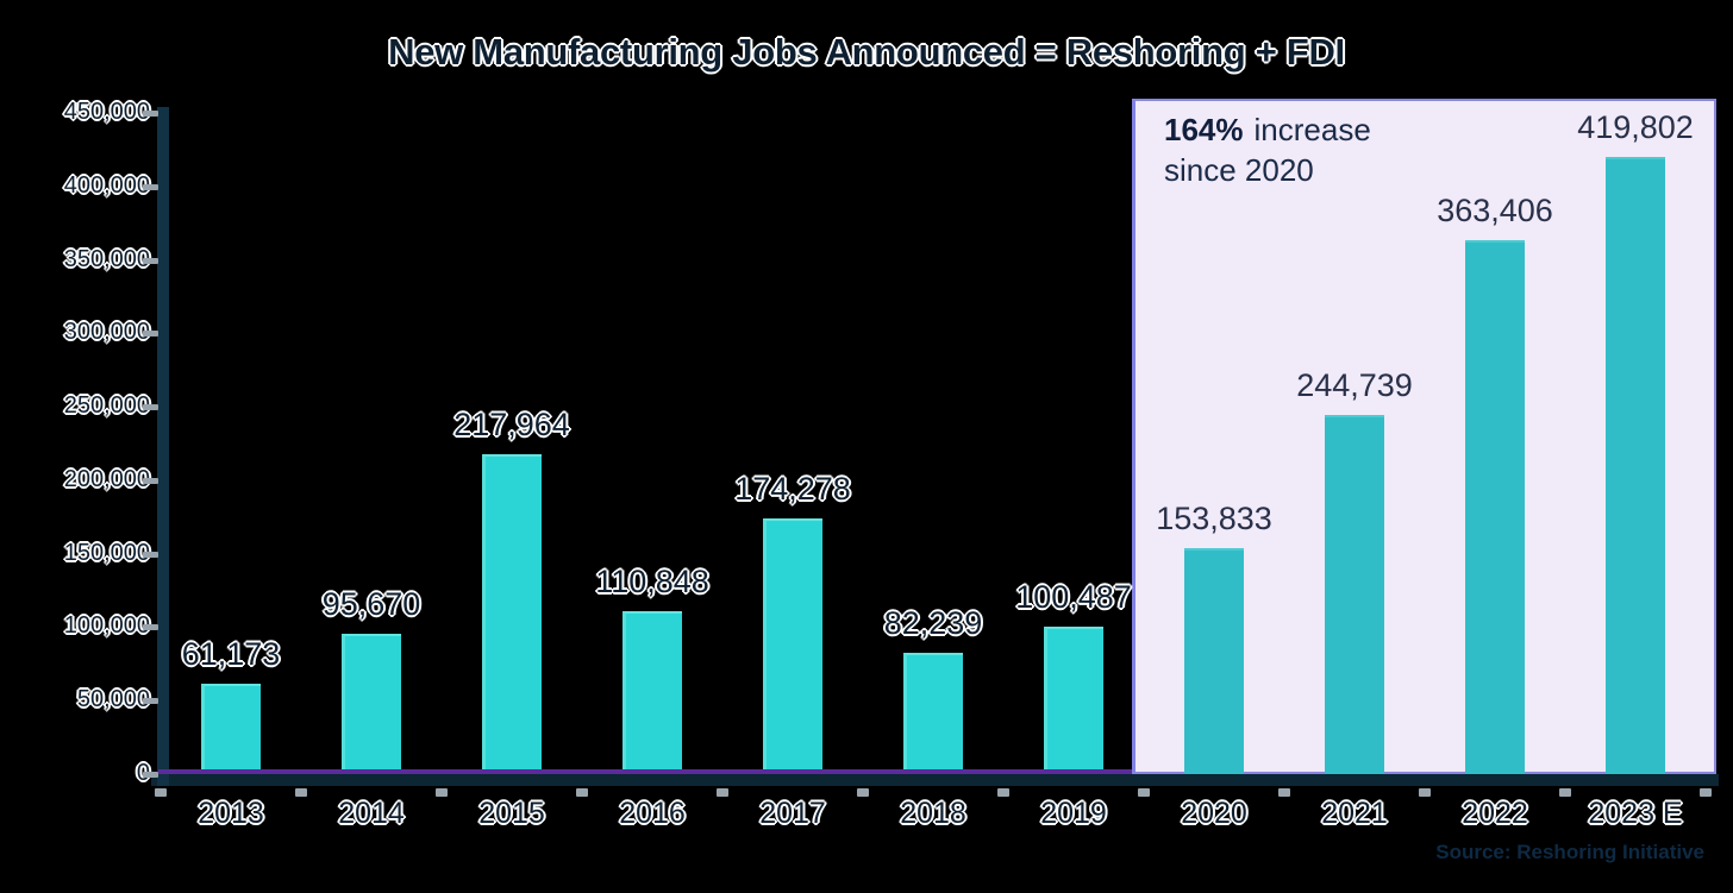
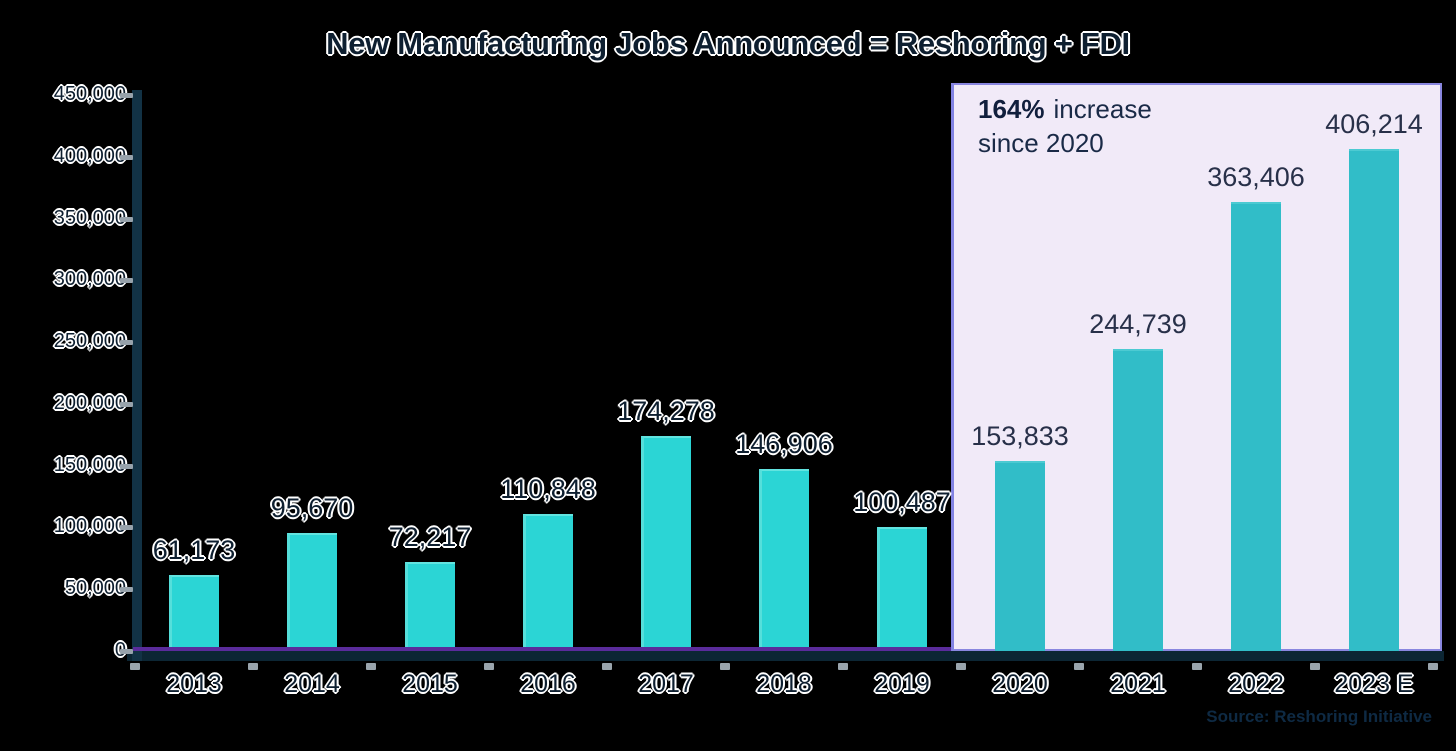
2015: 217,964 -> 72,217
2018: 82,239 -> 146,906
2023 E: 419,802 -> 406,214
